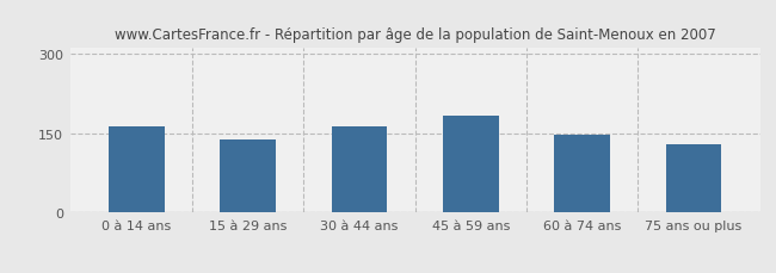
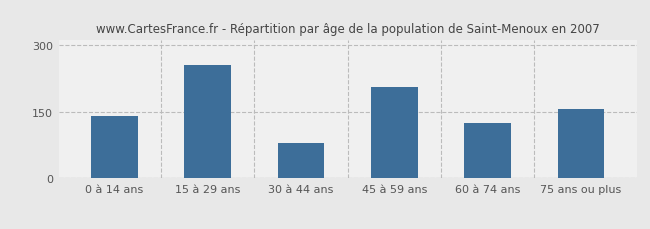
0 à 14 ans: 163 -> 140
15 à 29 ans: 137 -> 255
30 à 44 ans: 163 -> 80
45 à 59 ans: 182 -> 205
60 à 74 ans: 148 -> 125
75 ans ou plus: 130 -> 155
